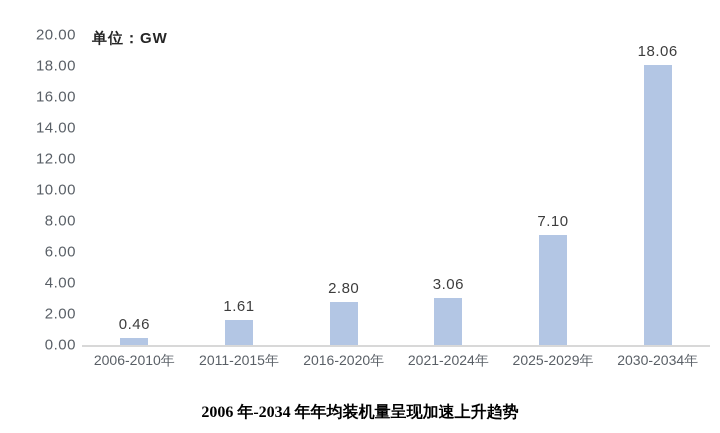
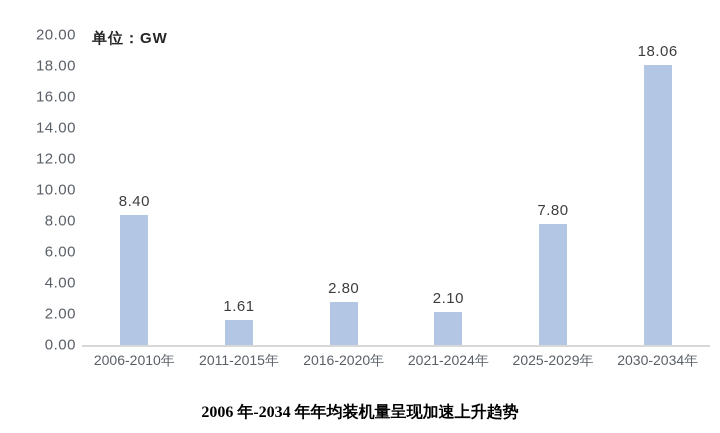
2006-2010年: 0.46 -> 8.40
2021-2024年: 3.06 -> 2.10
2025-2029年: 7.10 -> 7.80
